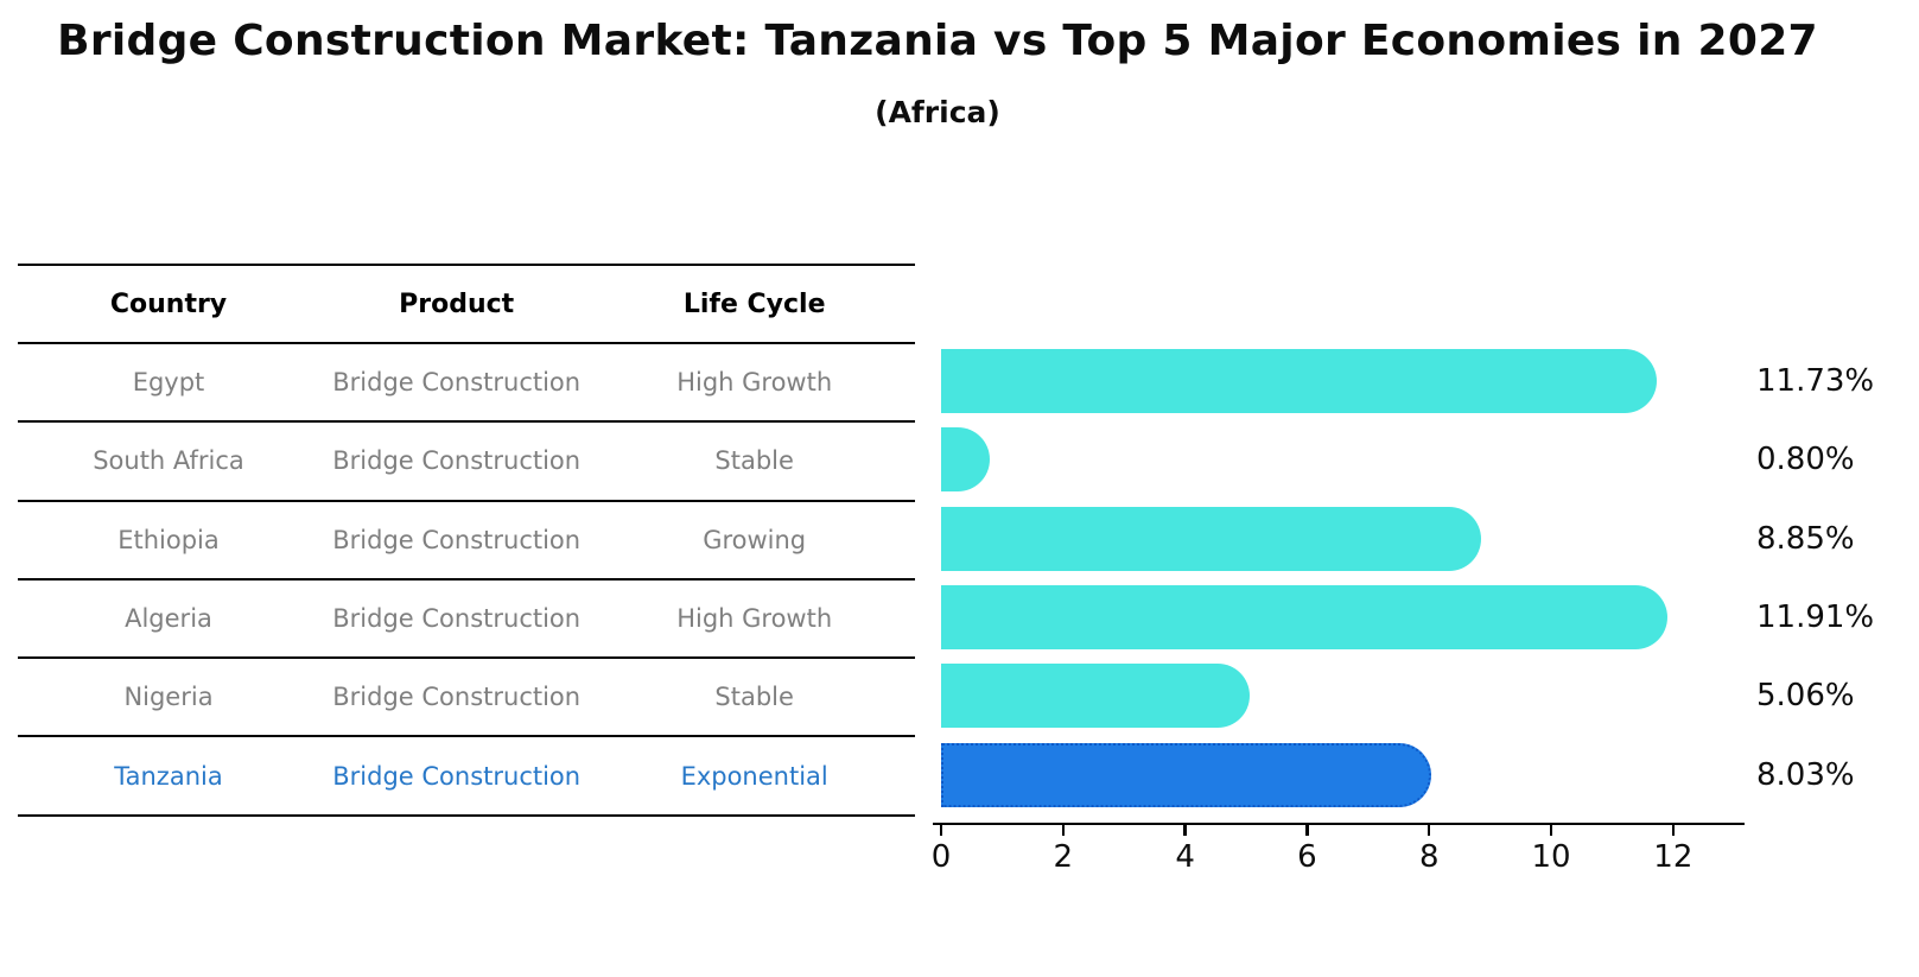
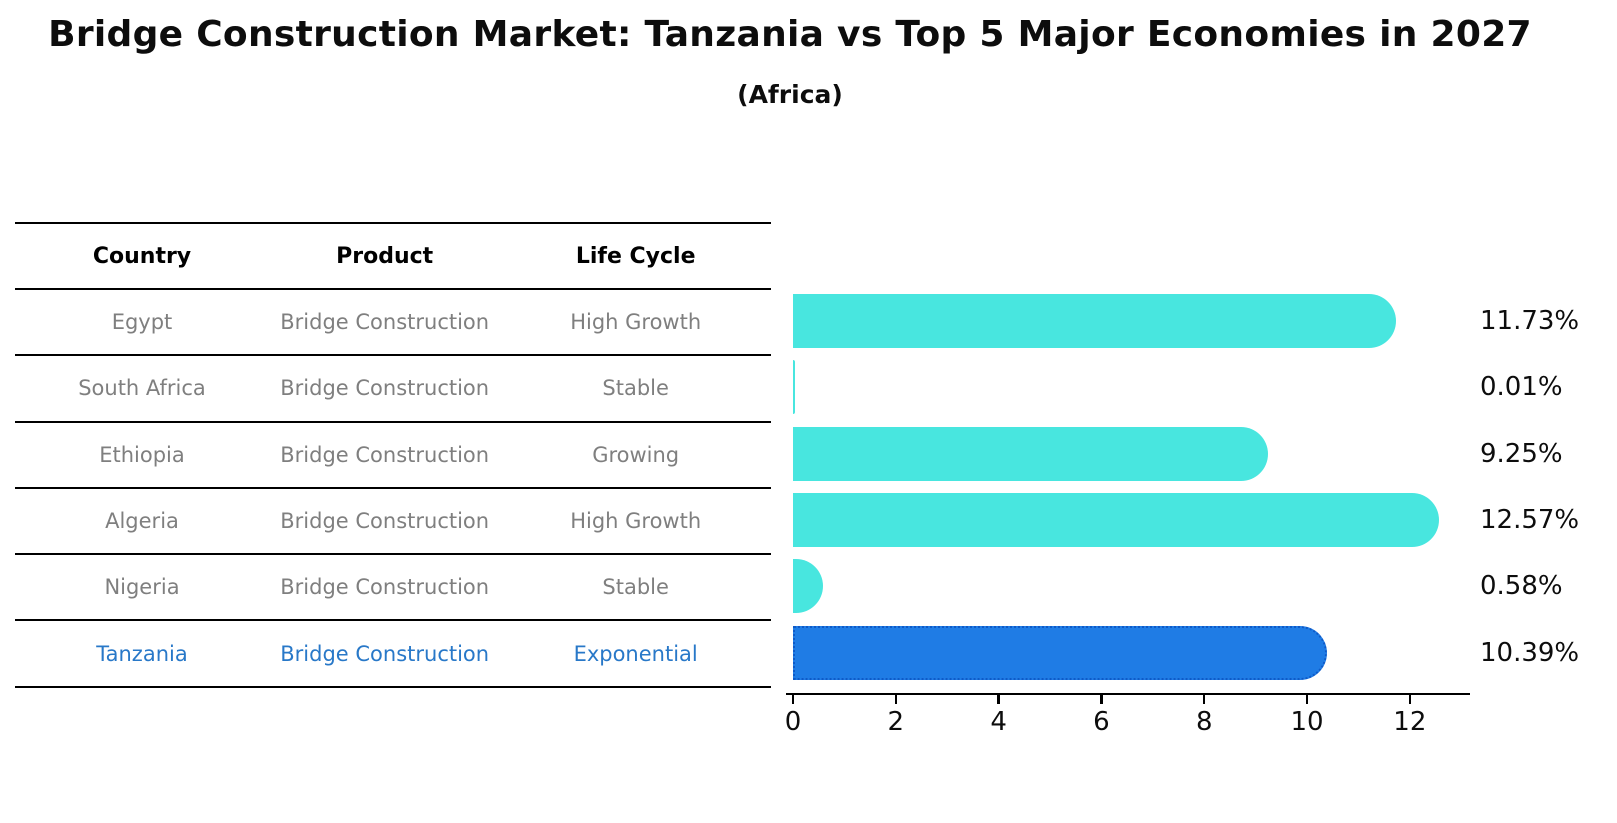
South Africa: 0.80% -> 0.01%
Ethiopia: 8.85% -> 9.25%
Algeria: 11.91% -> 12.57%
Nigeria: 5.06% -> 0.58%
Tanzania: 8.03% -> 10.39%
